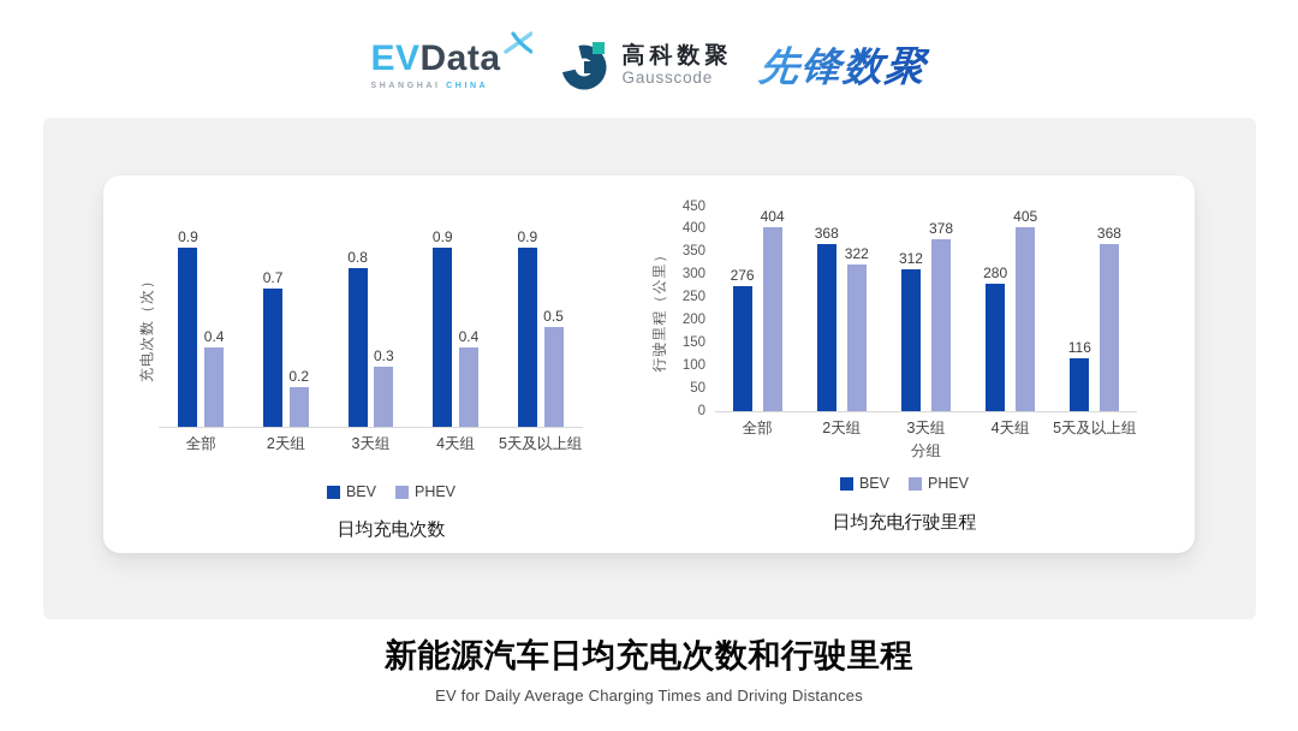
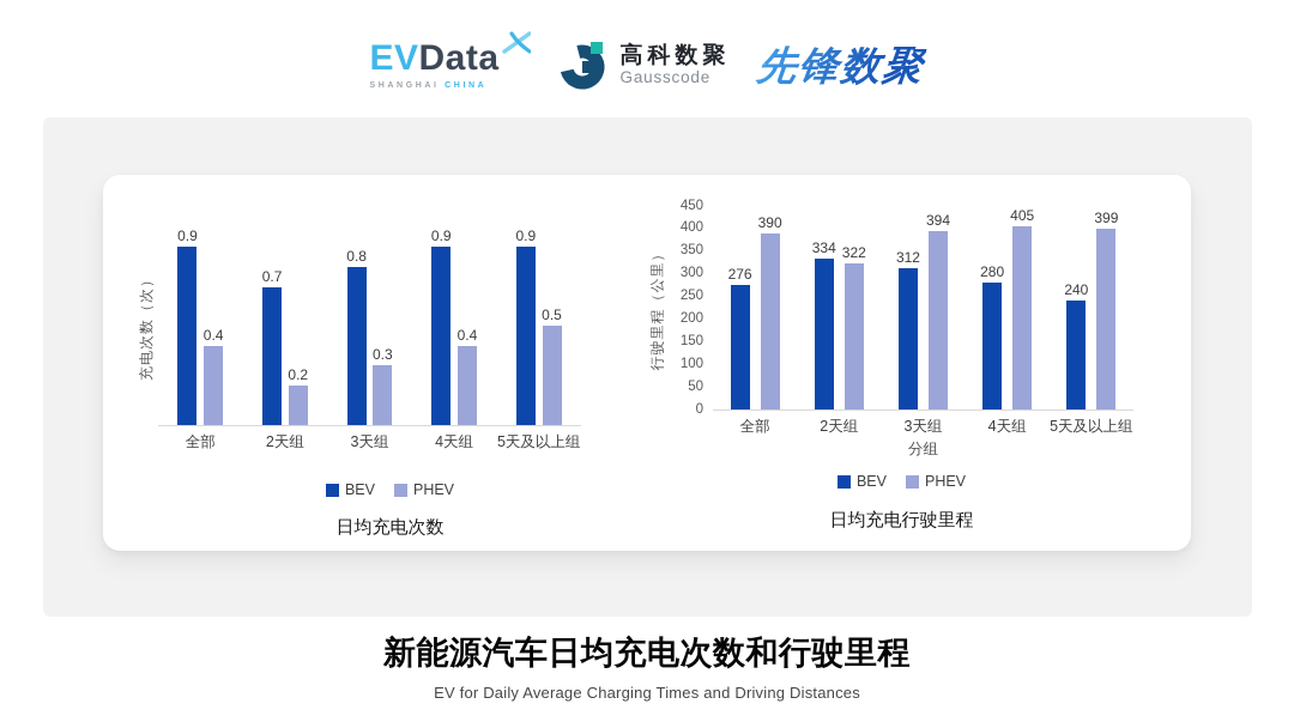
日均充电行驶里程/PHEV/全部: 404 -> 390
日均充电行驶里程/BEV/2天组: 368 -> 334
日均充电行驶里程/PHEV/3天组: 378 -> 394
日均充电行驶里程/BEV/5天及以上组: 116 -> 240
日均充电行驶里程/PHEV/5天及以上组: 368 -> 399
